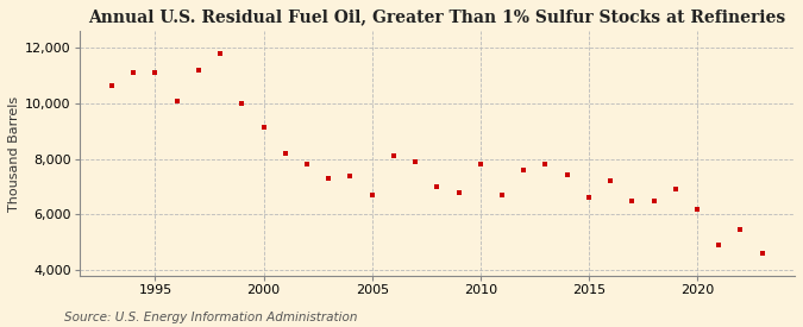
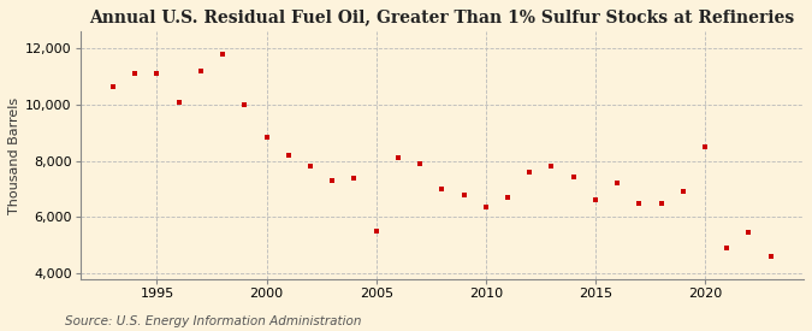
2000: 9,150 -> 8,850
2005: 6,700 -> 5,500
2010: 7,800 -> 6,350
2020: 6,200 -> 8,500
